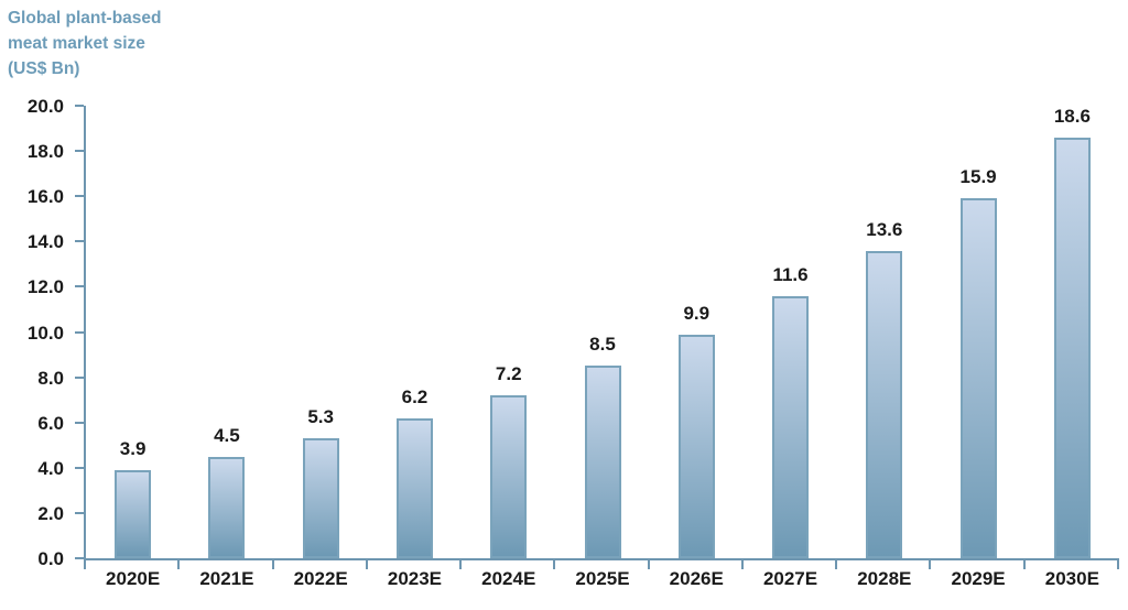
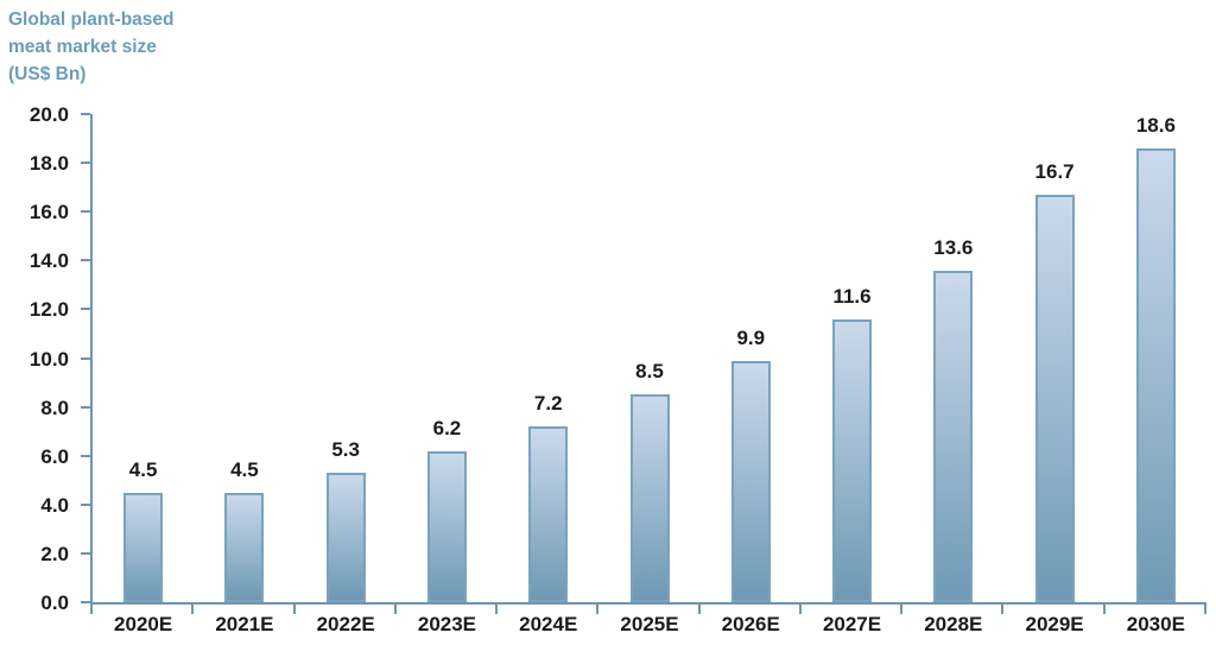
2020E: 3.9 -> 4.5
2029E: 15.9 -> 16.7
